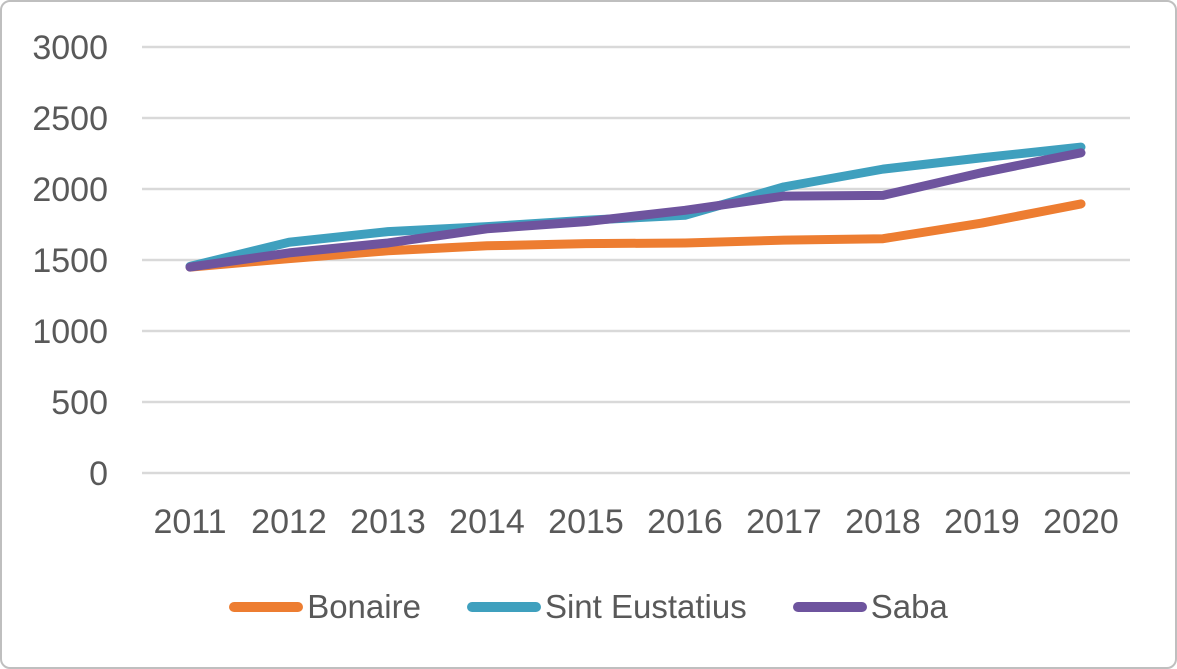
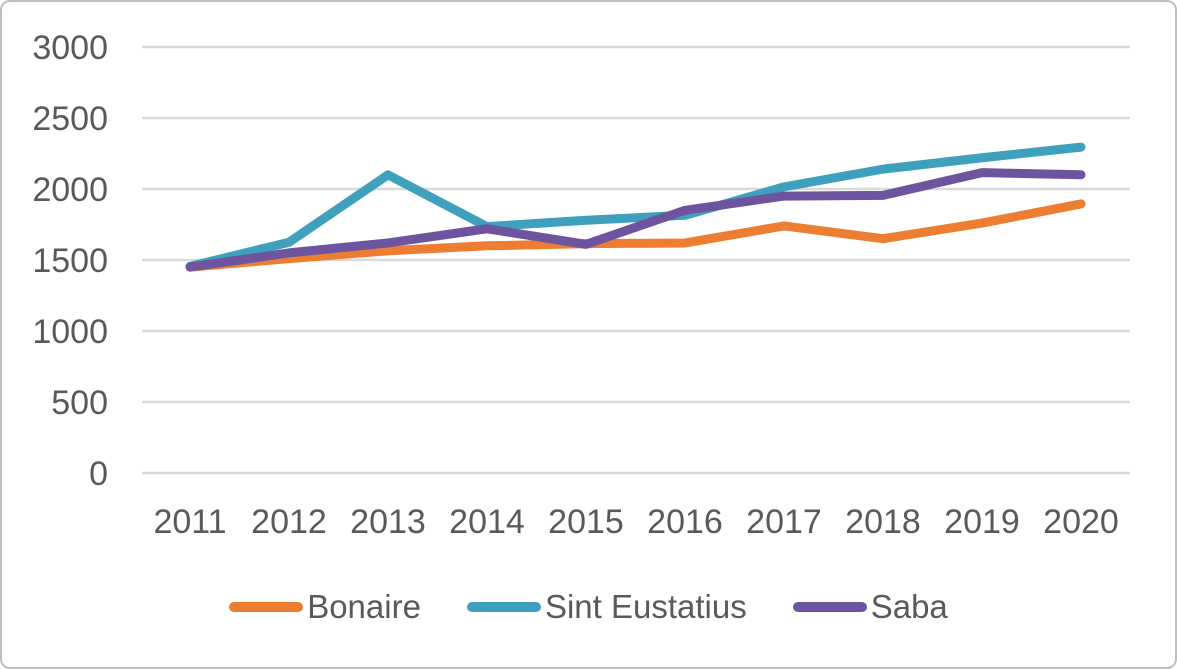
Sint Eustatius/2013: 1700 -> 2100
Saba/2015: 1770 -> 1610
Bonaire/2017: 1640 -> 1740
Saba/2020: 2260 -> 2100
